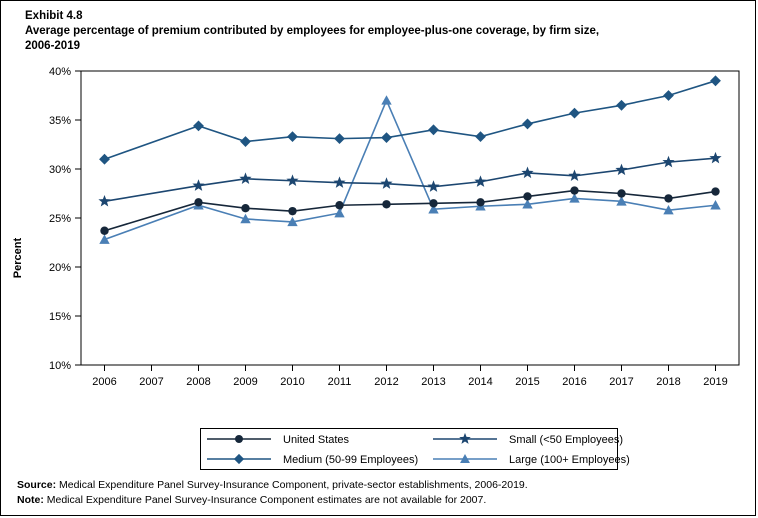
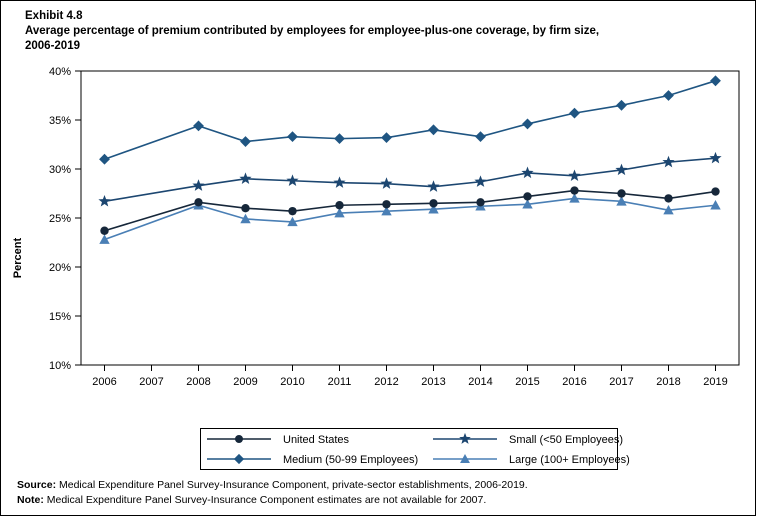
Large (100+ Employees)/2012: 37% -> 26%
